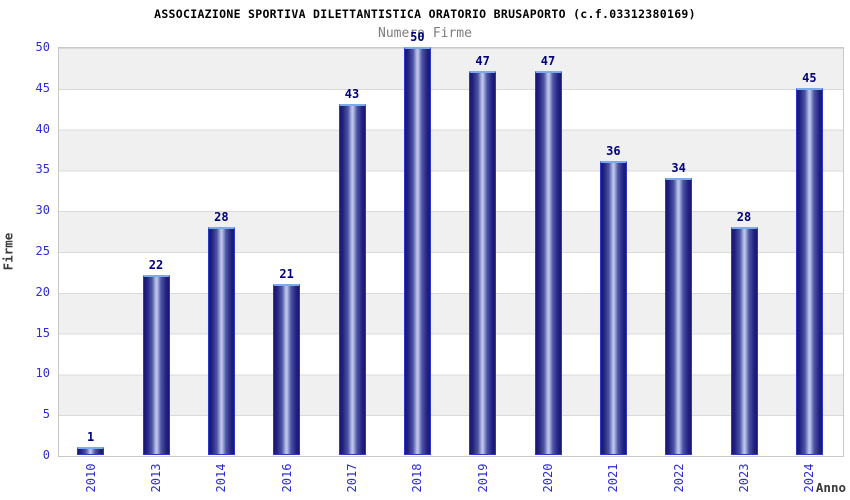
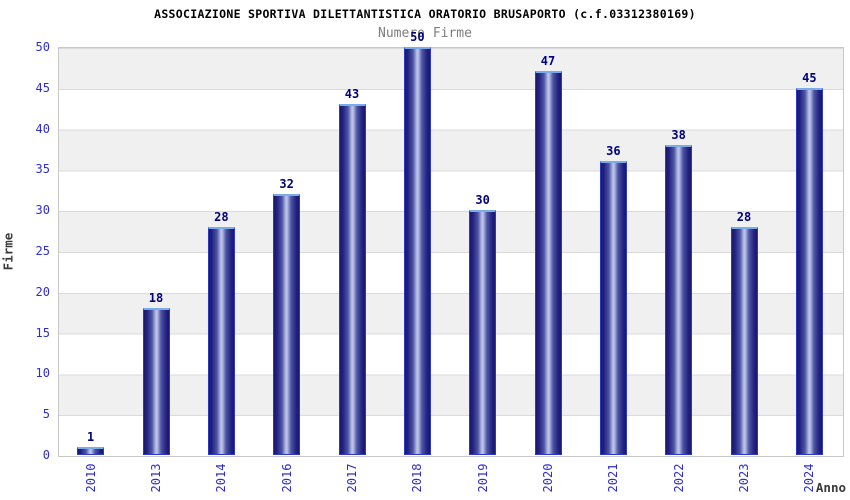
2013: 22 -> 18
2016: 21 -> 32
2019: 47 -> 30
2022: 34 -> 38
